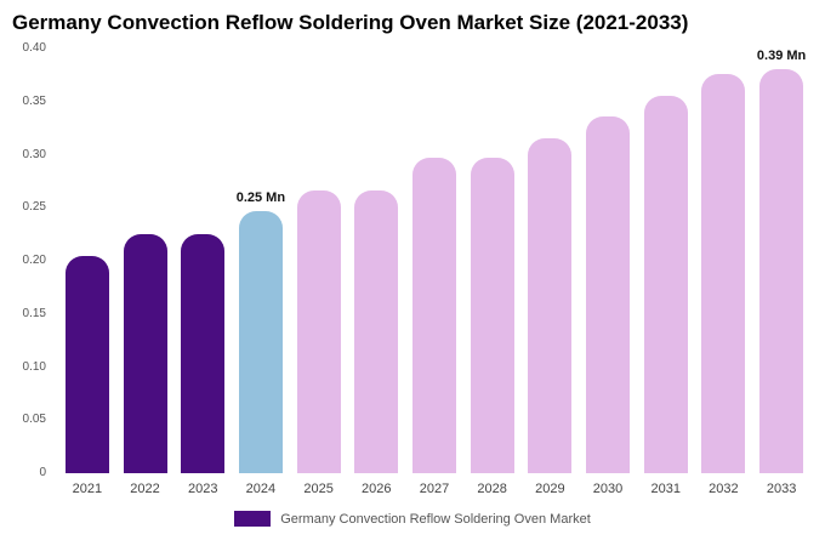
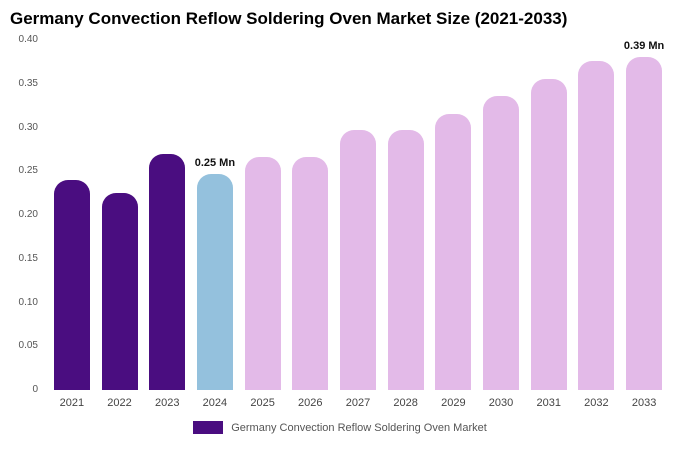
2021: 0.20 -> 0.24
2023: 0.23 -> 0.27
